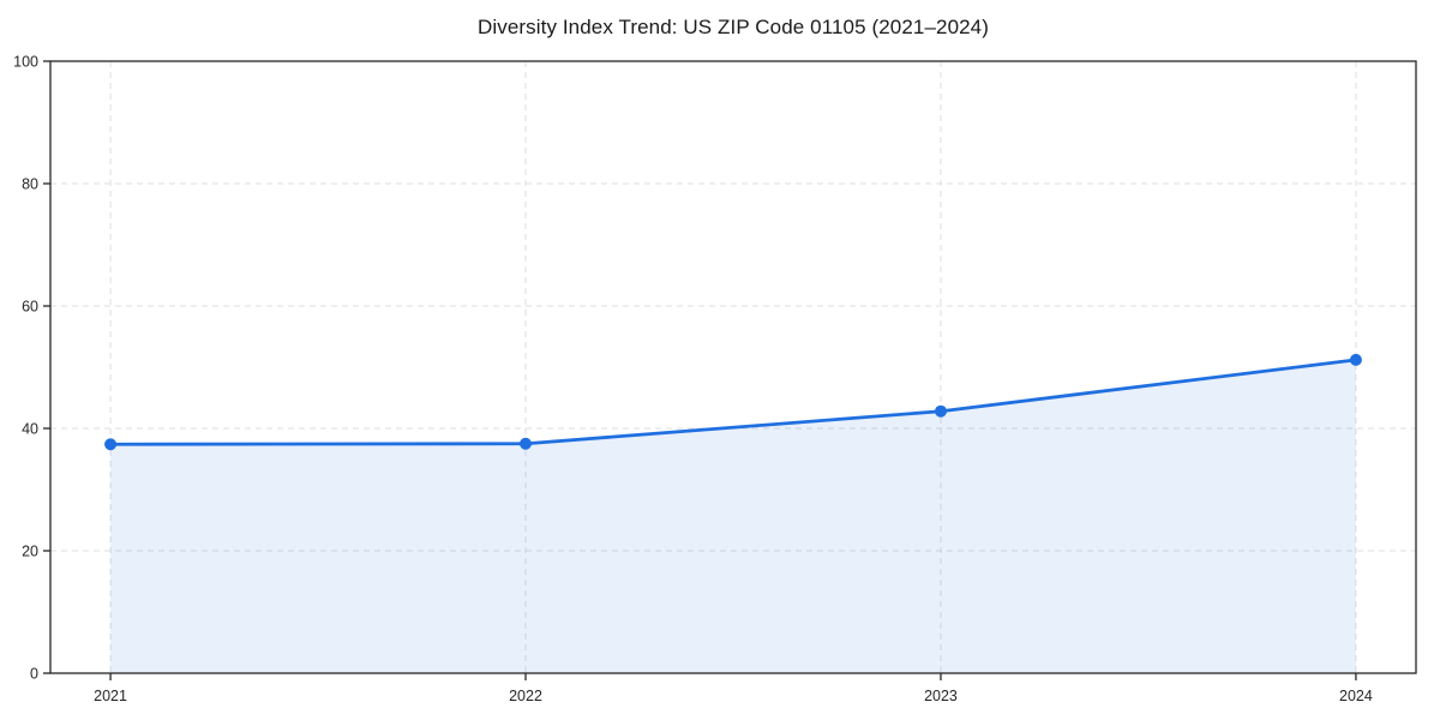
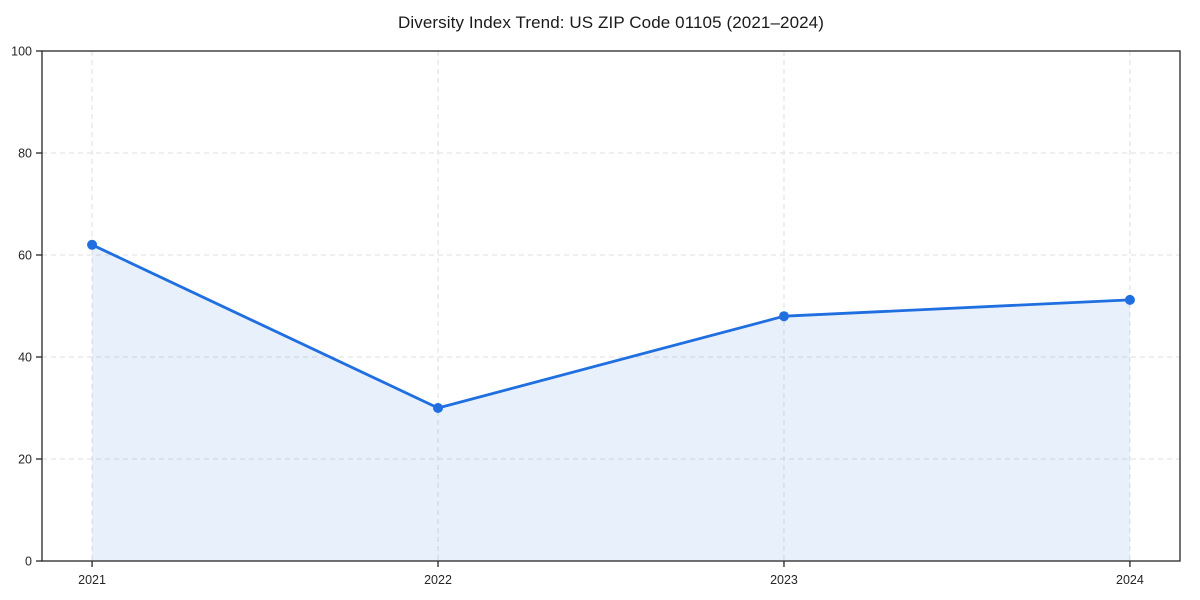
2021: 37 -> 62
2022: 38 -> 30
2023: 43 -> 48
